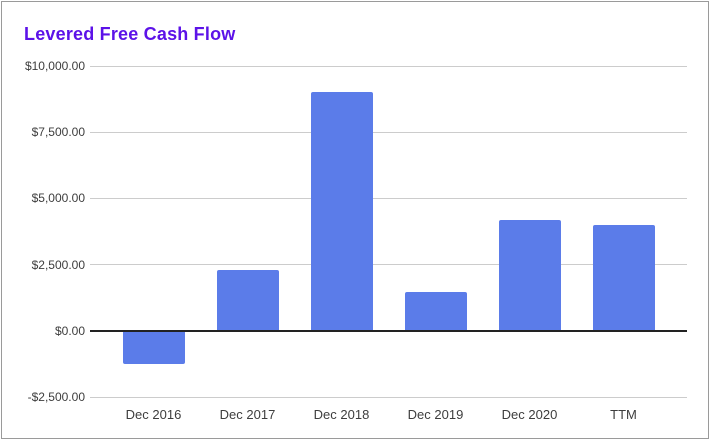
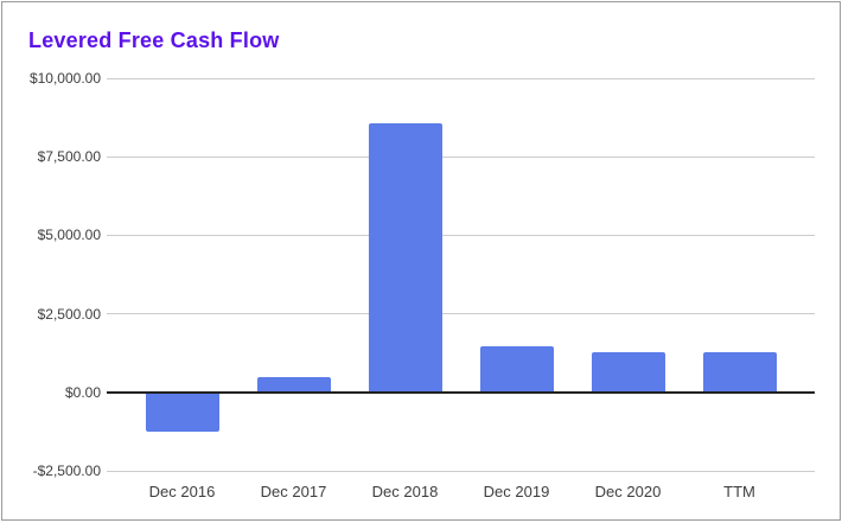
Dec 2017: $2300 -> $500
Dec 2018: $9000 -> $8600
Dec 2020: $4200 -> $1300
TTM: $4000 -> $1300
